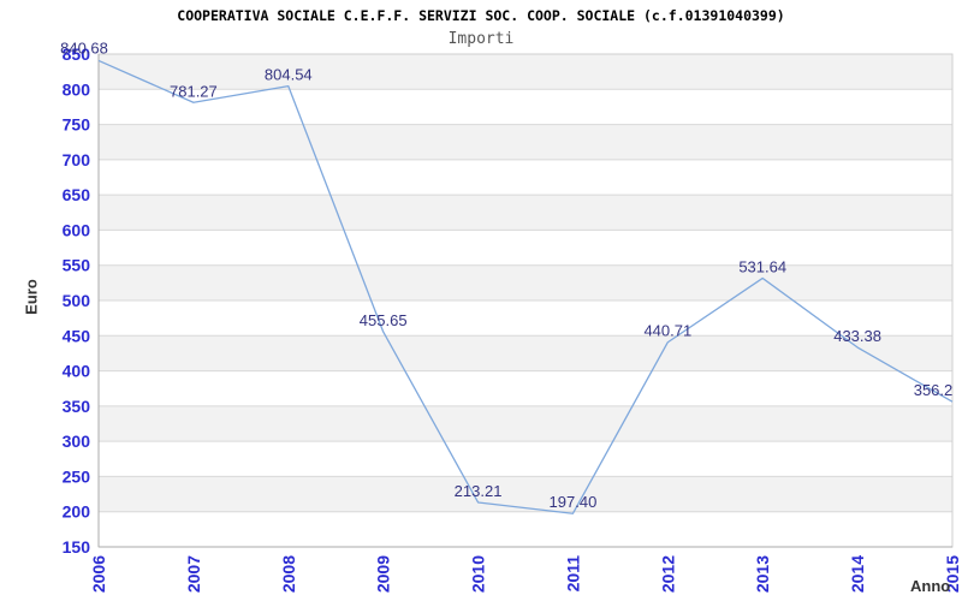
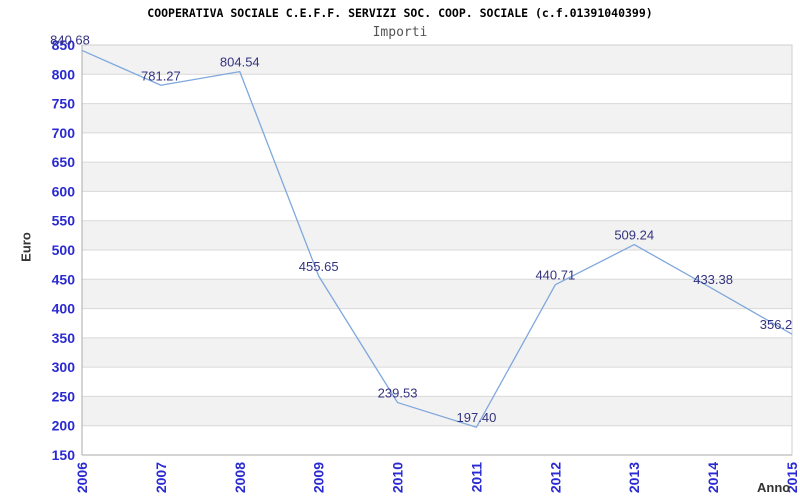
2010: 213.21 -> 239.53
2013: 531.64 -> 509.24
